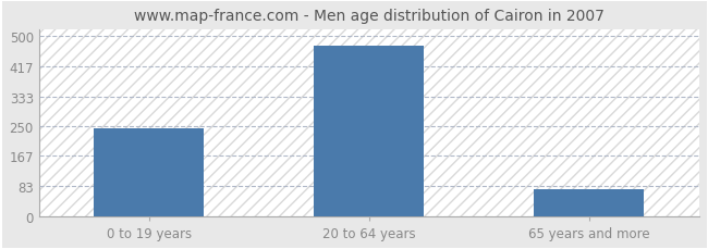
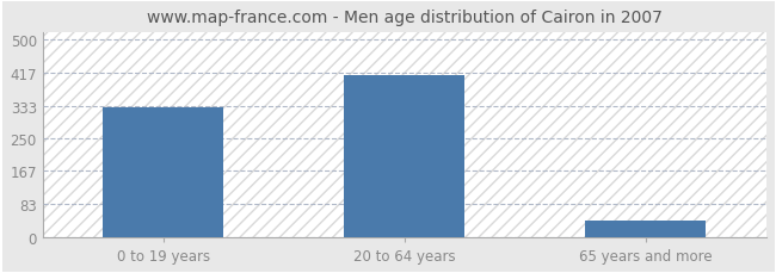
0 to 19 years: 243 -> 330
20 to 64 years: 473 -> 410
65 years and more: 76 -> 40
